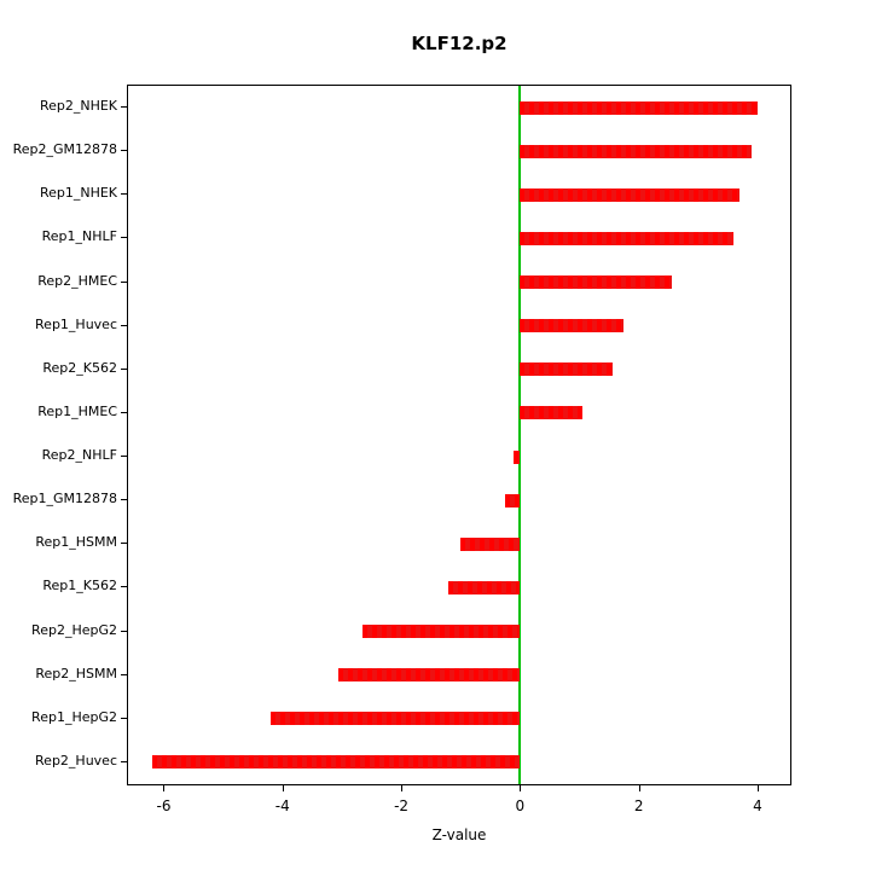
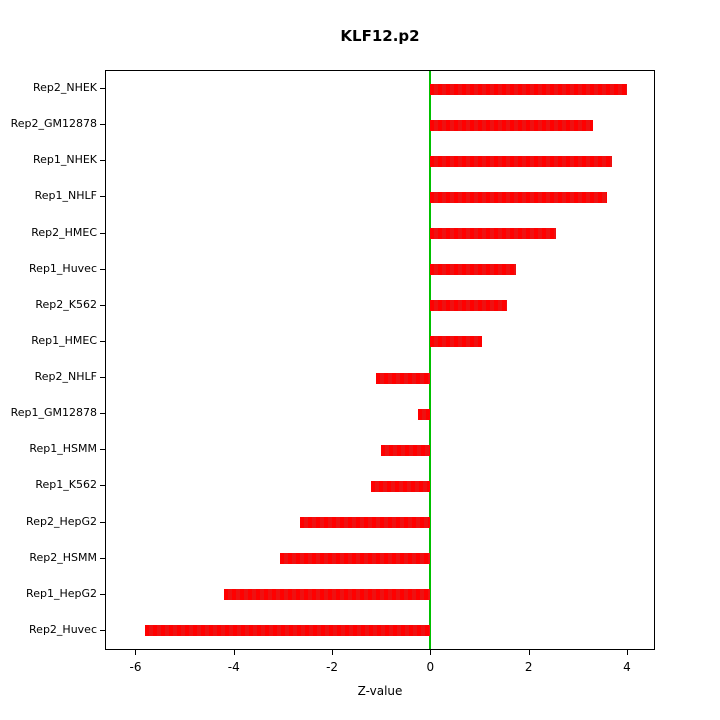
Rep2_GM12878: 3.9 -> 3.3
Rep2_NHLF: -0.1 -> -1.1
Rep2_Huvec: -6.2 -> -5.8
